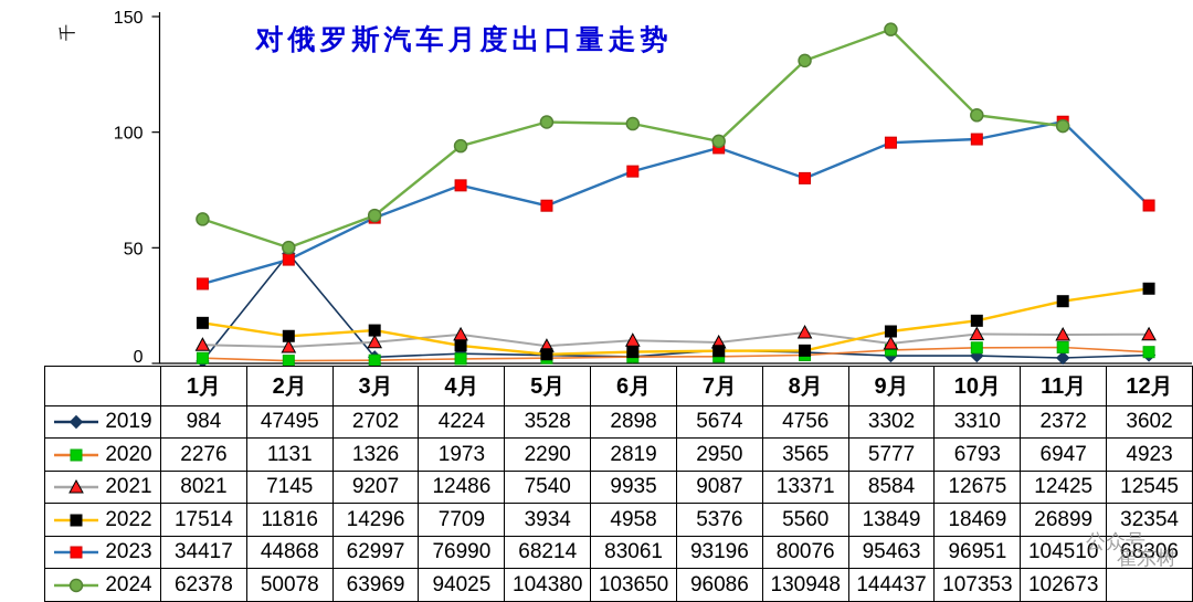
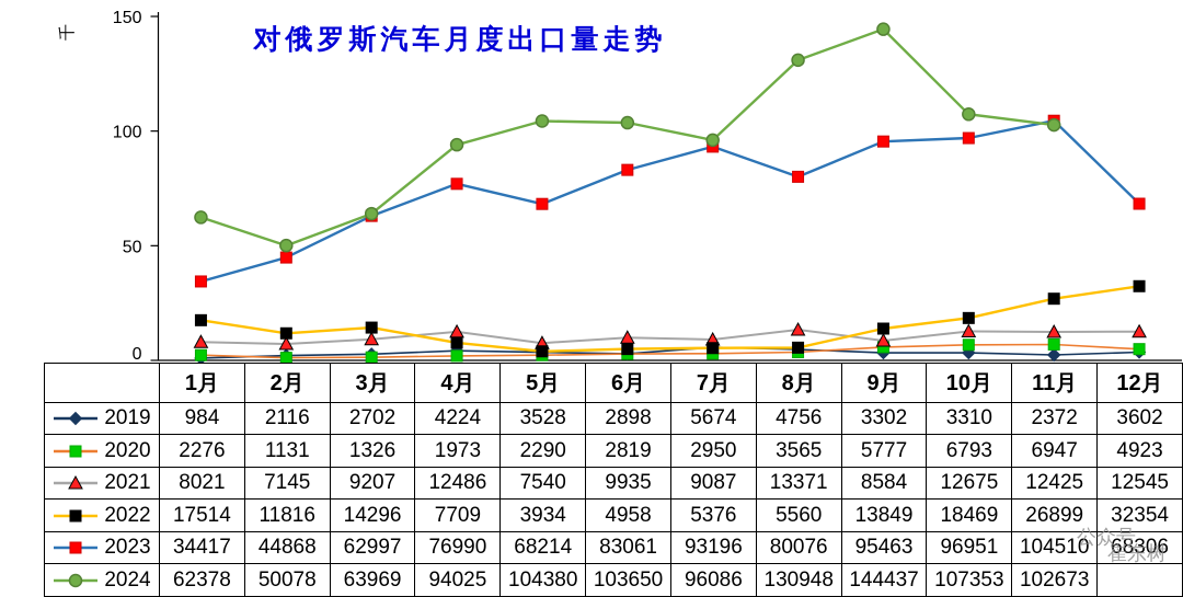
2019/2月: 47495 -> 2116
